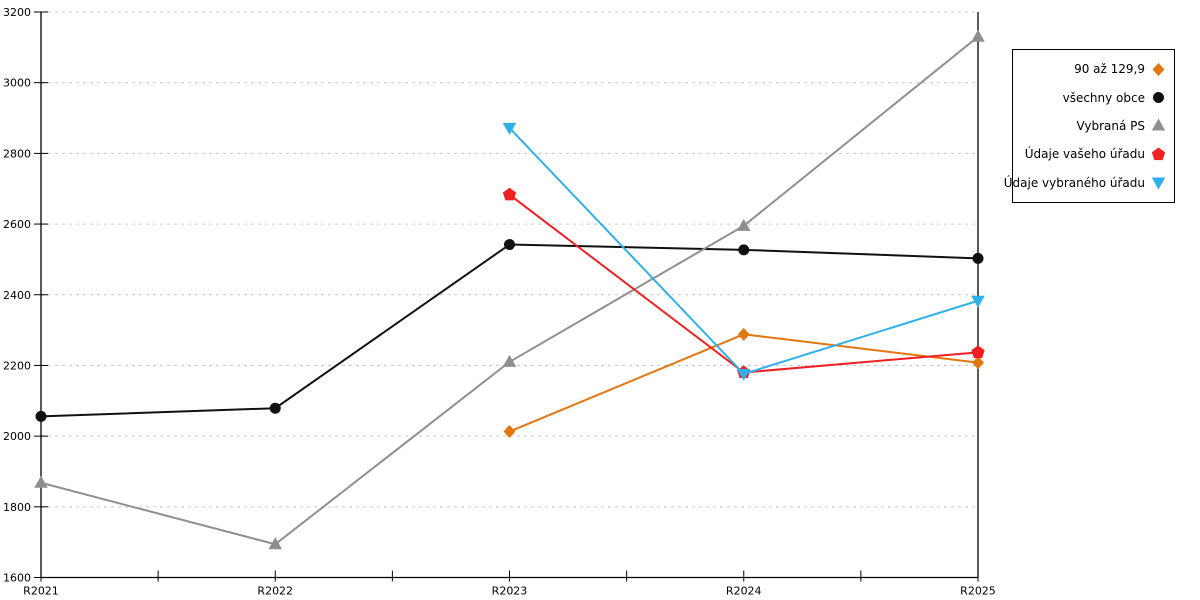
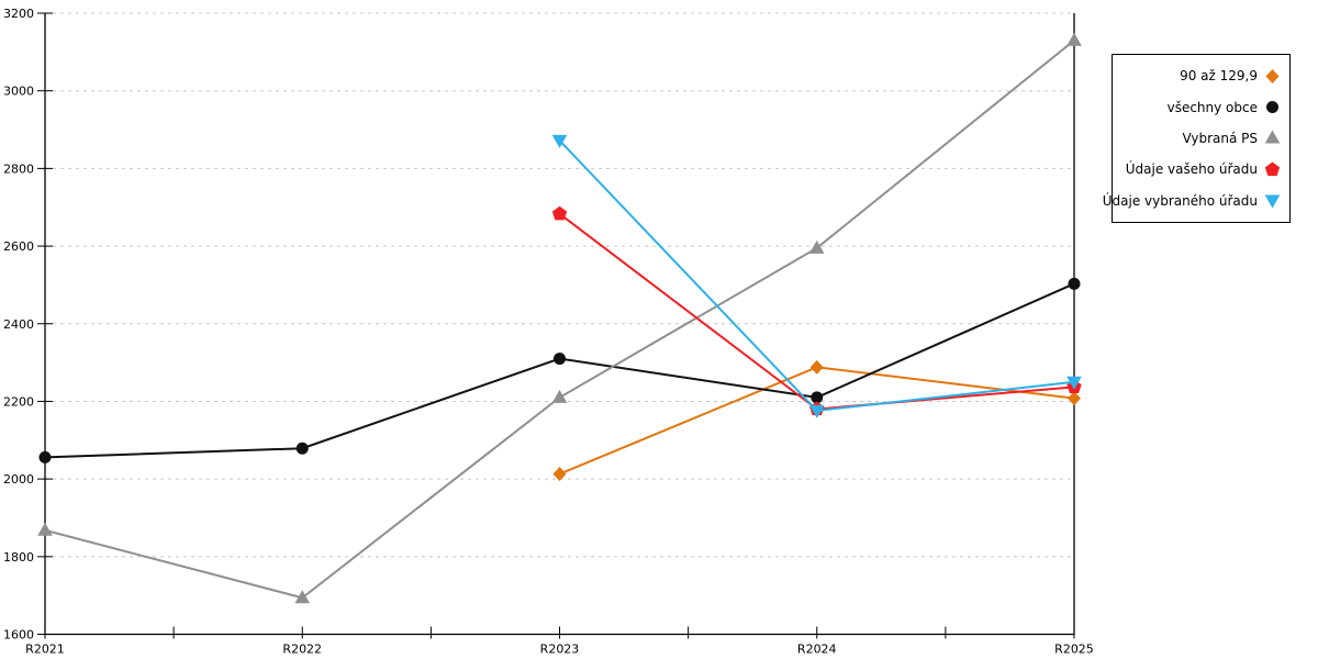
všechny obce/R2023: 2540 -> 2310
všechny obce/R2024: 2530 -> 2210
Údaje vybraného úřadu/R2025: 2380 -> 2250
